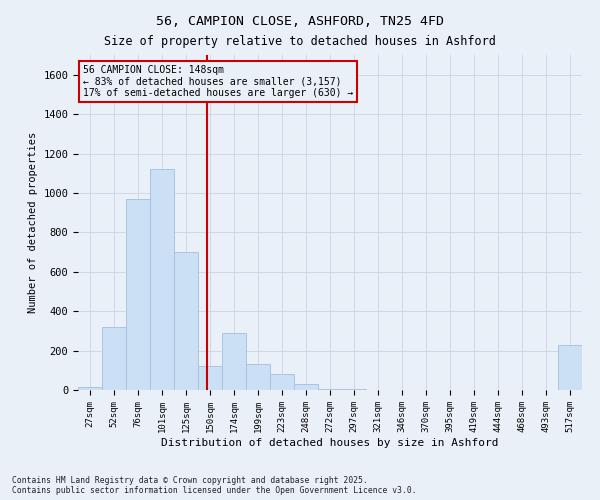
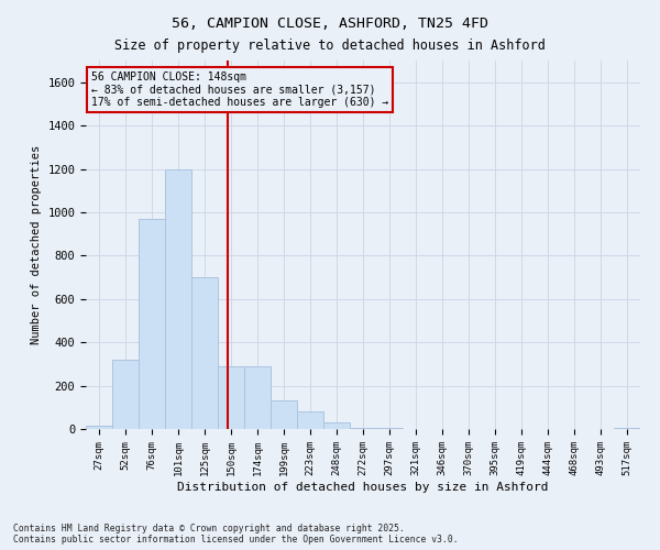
101sqm: 1120 -> 1200
150sqm: 120 -> 290
517sqm: 230 -> 0
